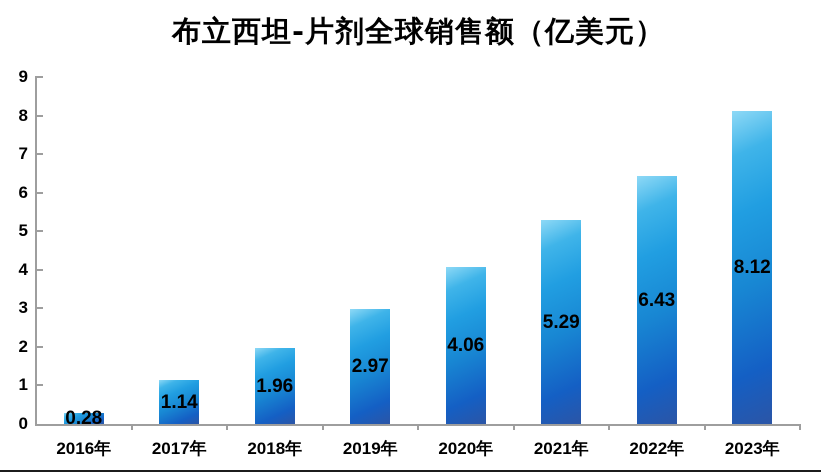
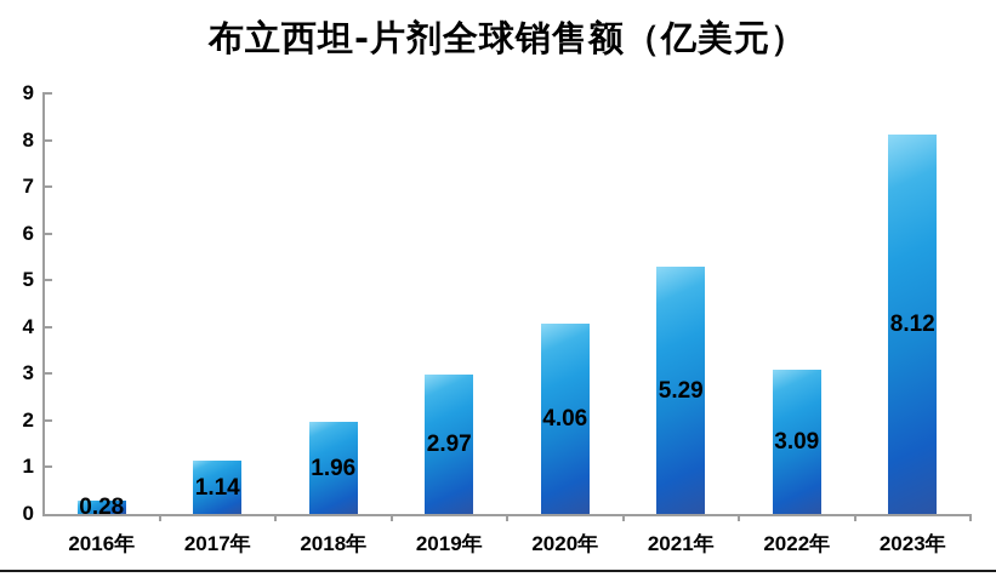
2022年: 6.43 -> 3.09
